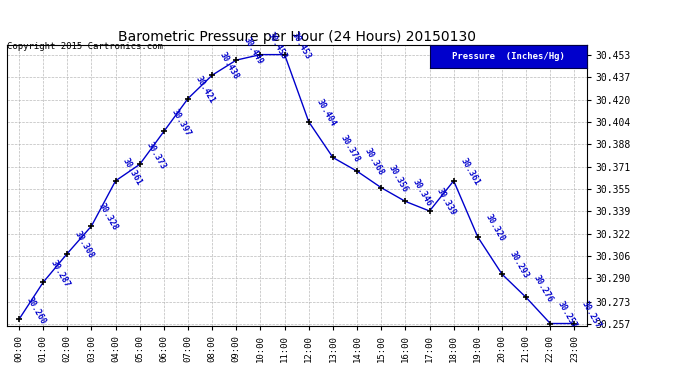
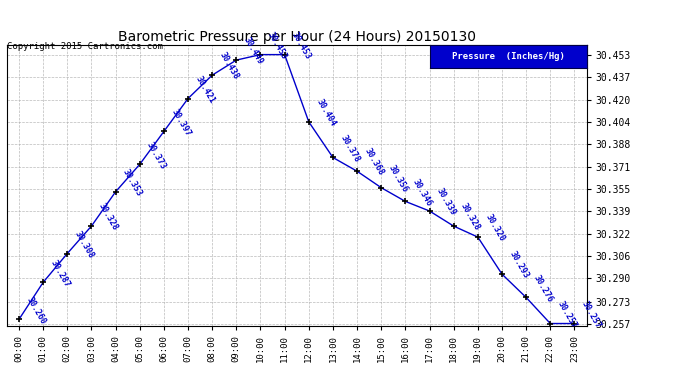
04:00: 30.361 -> 30.353
18:00: 30.361 -> 30.328
